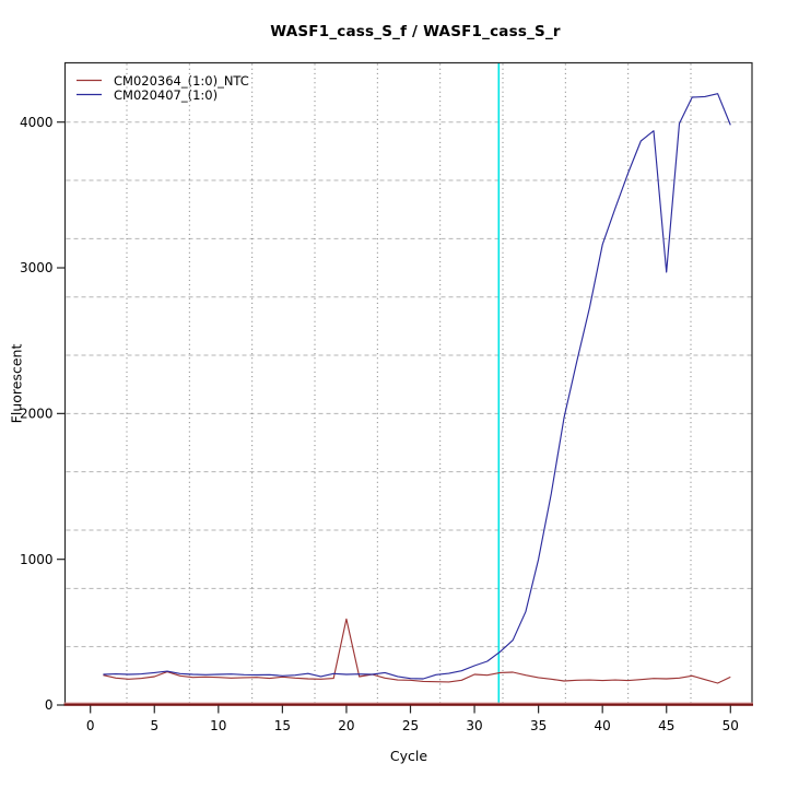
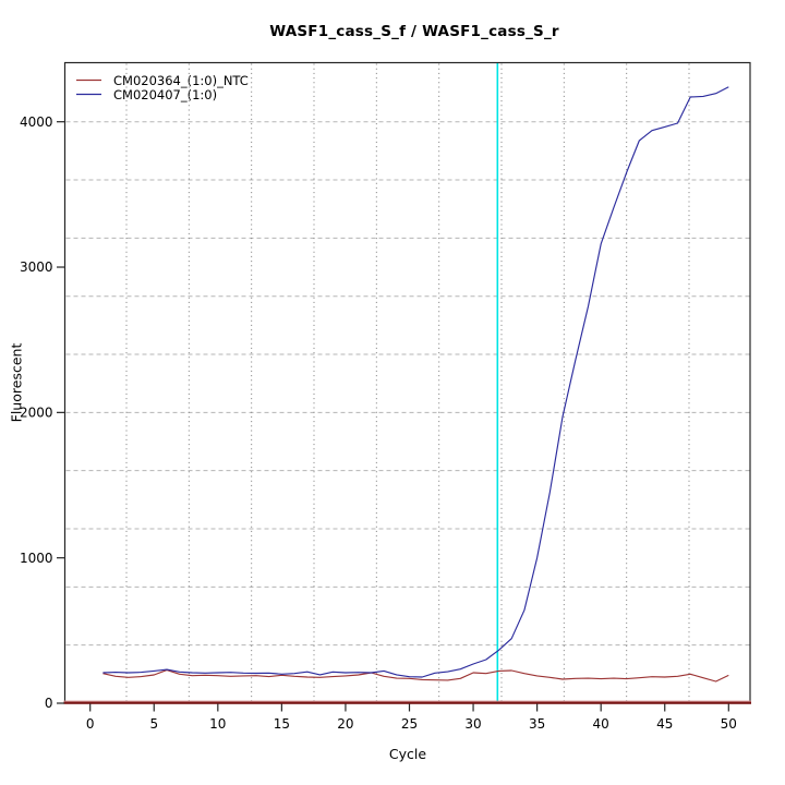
CM020364_(1:0)_NTC/20: 590 -> 190
CM020407_(1:0)/45: 2970 -> 3960
CM020407_(1:0)/50: 3980 -> 4240
